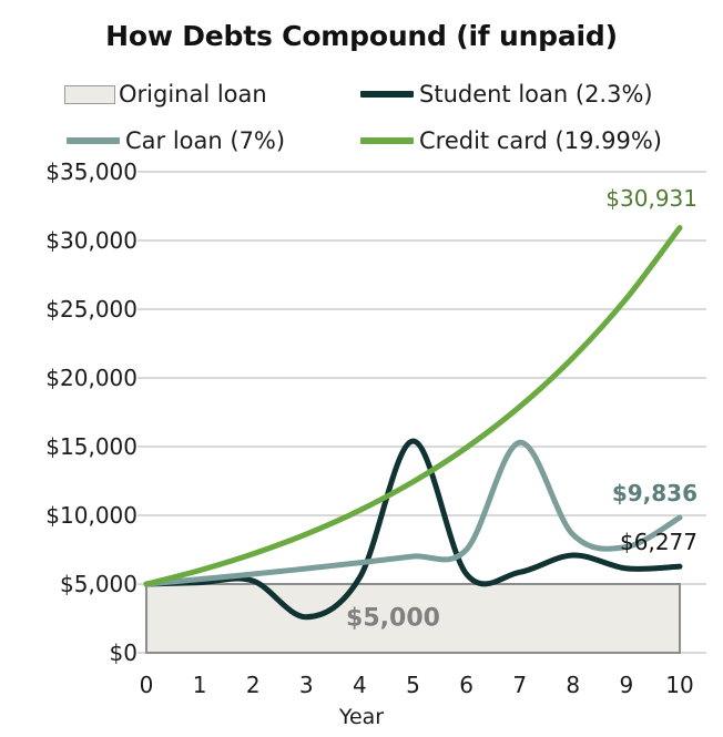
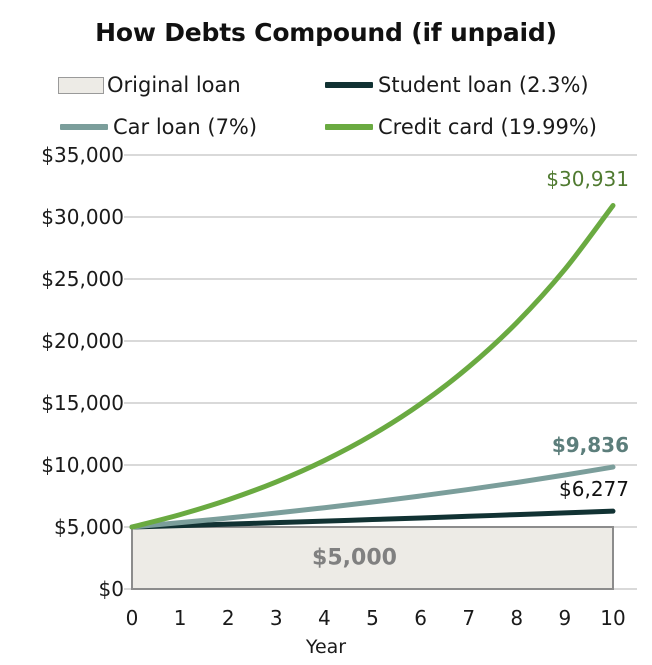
Student loan (2.3%)/3: $2600 -> $5400
Student loan (2.3%)/5: $15400 -> $5600
Car loan (7%)/7: $15300 -> $8000
Student loan (2.3%)/8: $7100 -> $6000
Car loan (7%)/9: $7700 -> $9200
